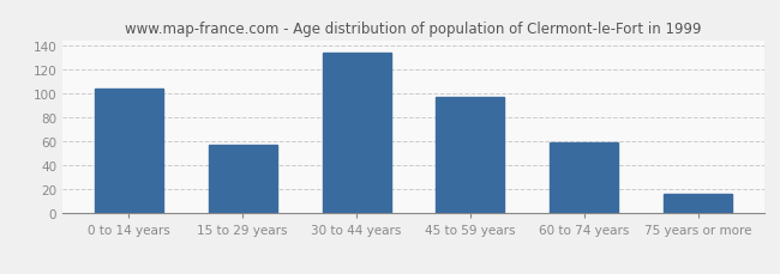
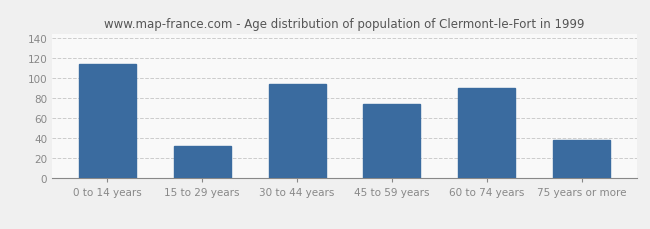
0 to 14 years: 104 -> 114
15 to 29 years: 57 -> 32
30 to 44 years: 134 -> 94
45 to 59 years: 97 -> 74
60 to 74 years: 59 -> 90
75 years or more: 16 -> 38
